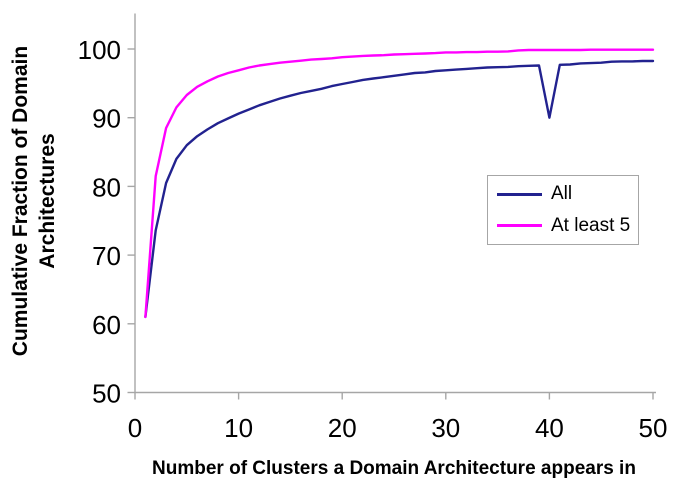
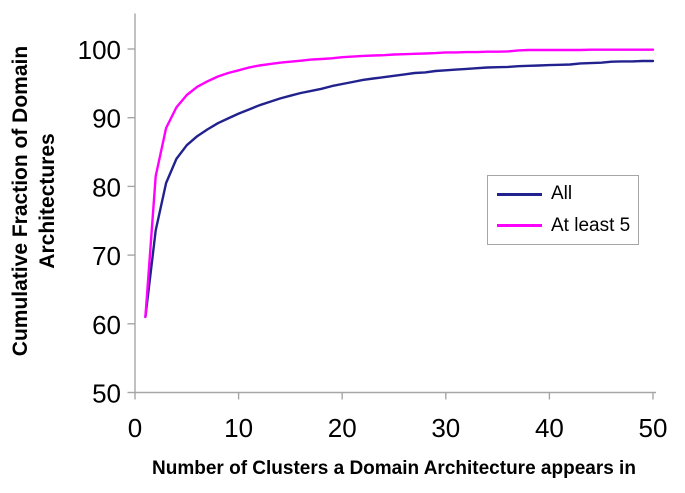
All/40: 90 -> 98
